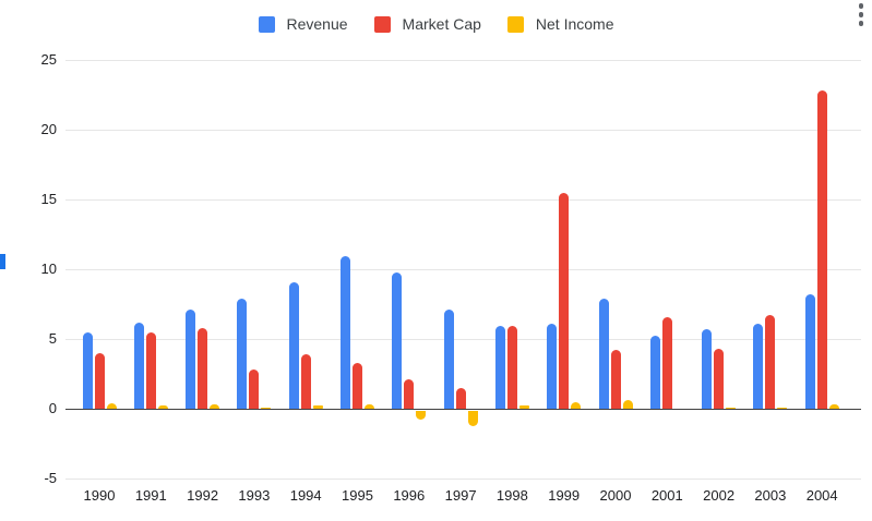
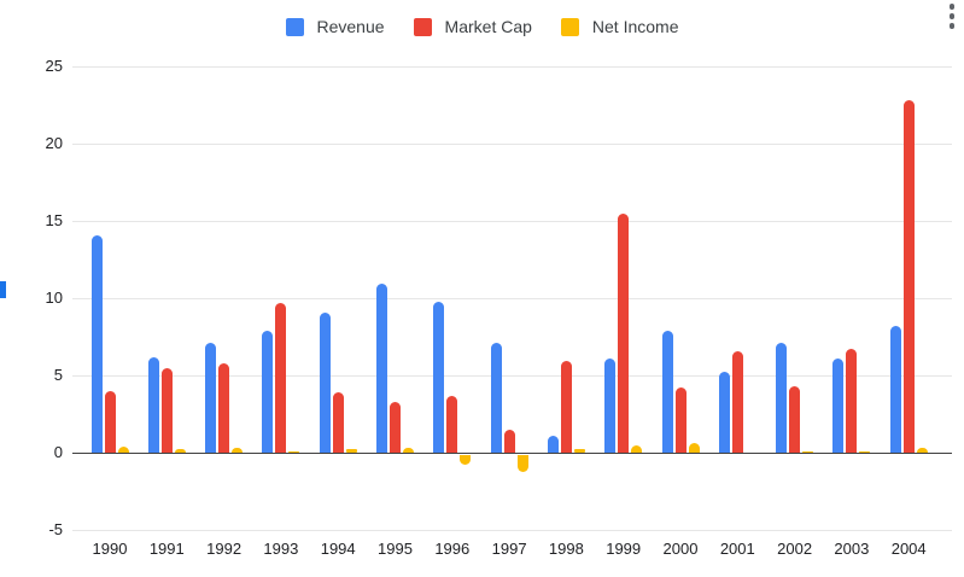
Revenue/1990: 5.5 -> 14.1
Market Cap/1993: 2.8 -> 9.7
Market Cap/1996: 2.1 -> 3.7
Revenue/1998: 5.9 -> 1.1
Revenue/2002: 5.7 -> 7.1
